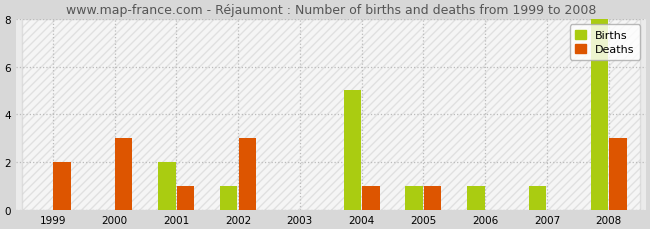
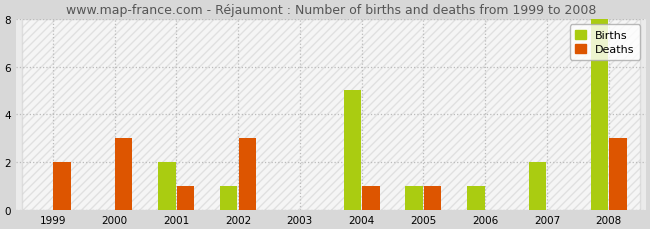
Births/2007: 1 -> 2
